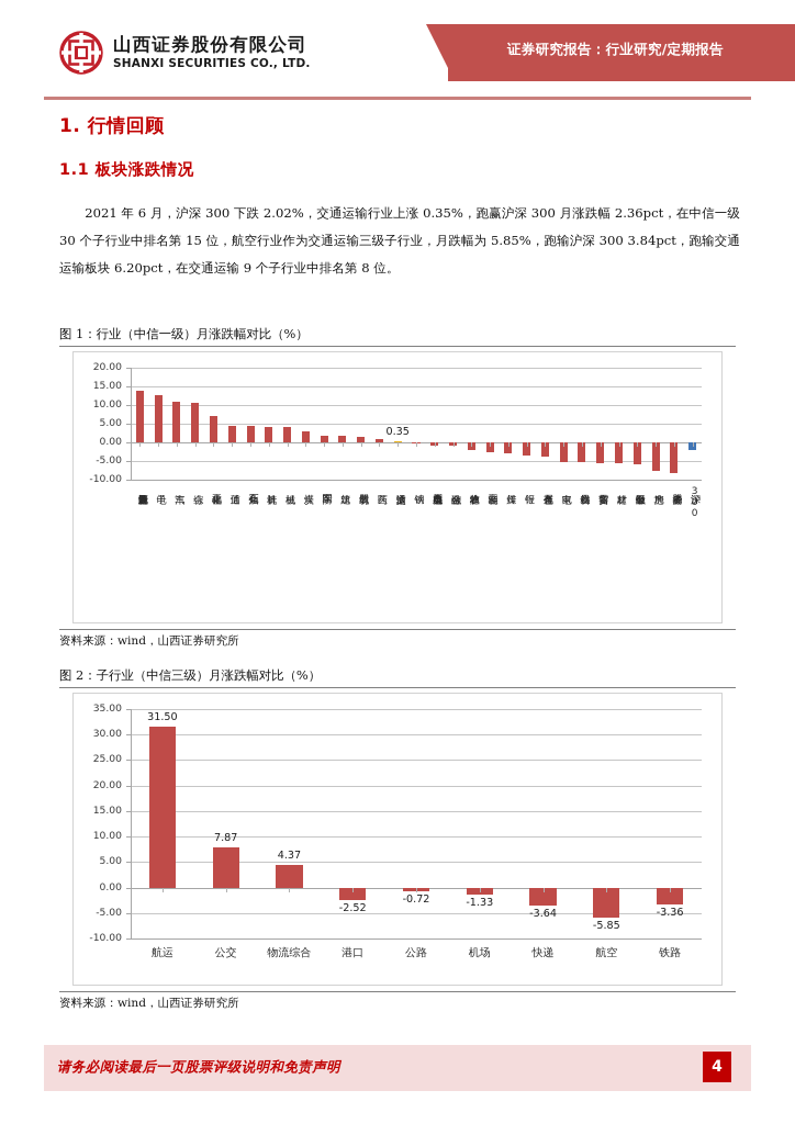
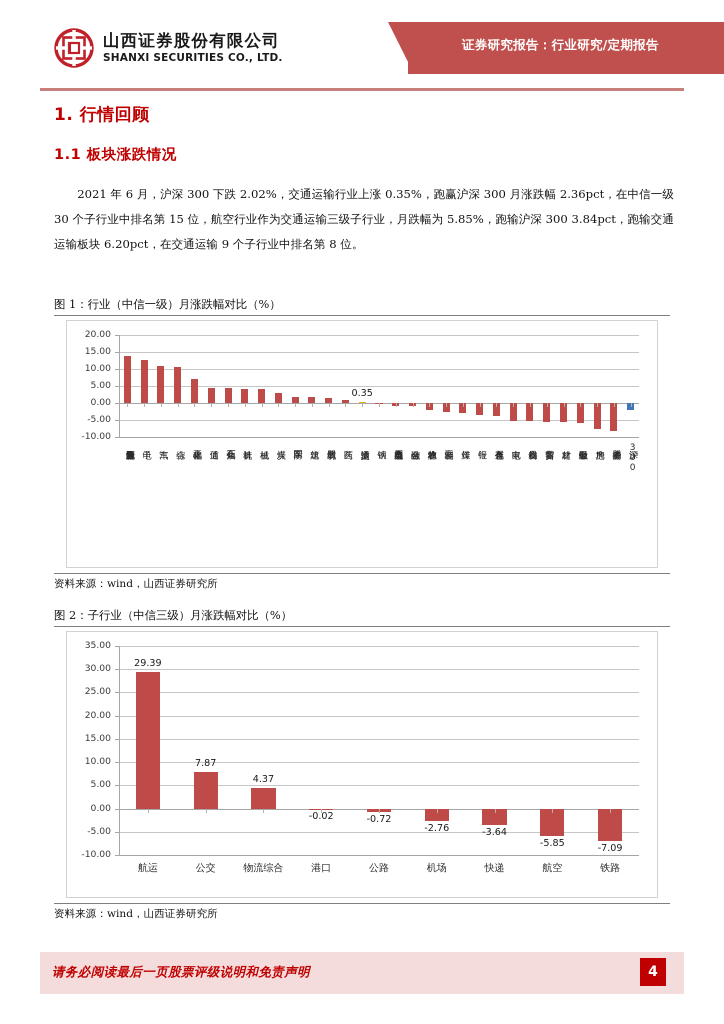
图 2：子行业（中信三级）月涨跌幅对比（%）/航运: 31.50 -> 29.39
图 2：子行业（中信三级）月涨跌幅对比（%）/港口: -2.52 -> -0.02
图 2：子行业（中信三级）月涨跌幅对比（%）/机场: -1.33 -> -2.76
图 2：子行业（中信三级）月涨跌幅对比（%）/铁路: -3.36 -> -7.09
